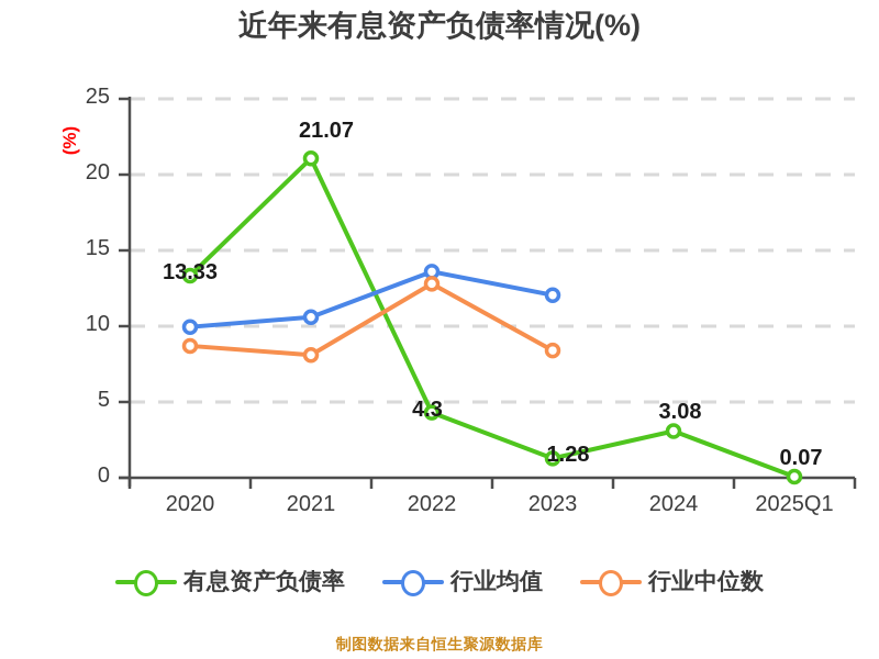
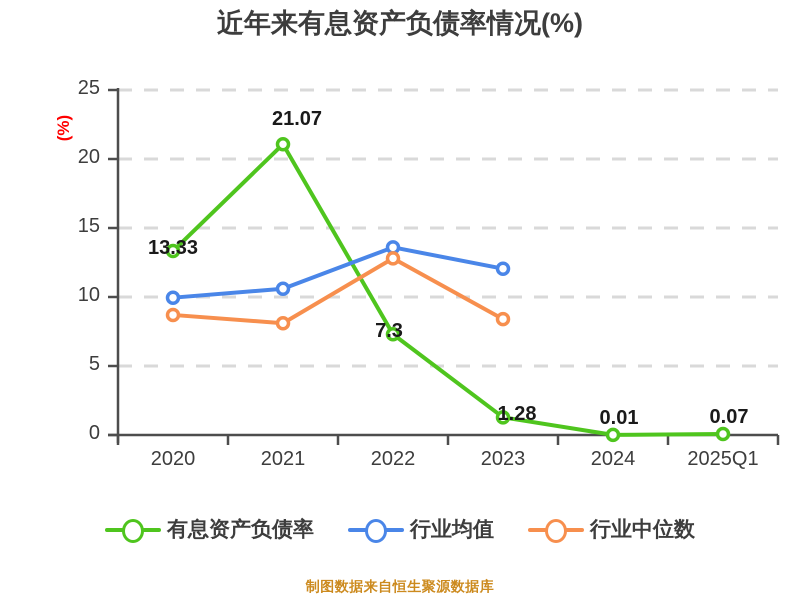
有息资产负债率/2022: 4.3 -> 7.3
有息资产负债率/2024: 3.08 -> 0.01
